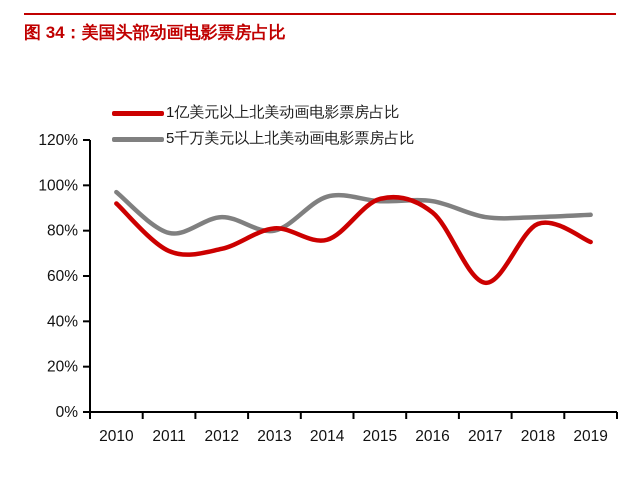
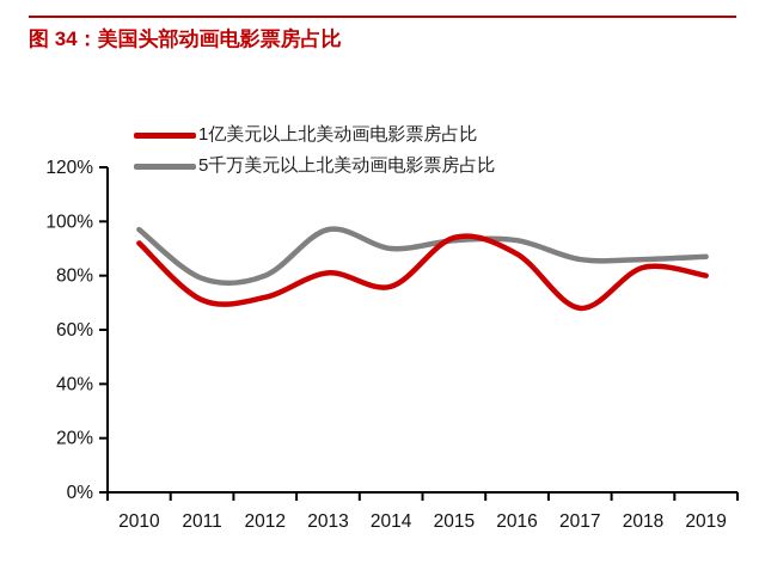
5千万美元以上北美动画电影票房占比/2012: 86% -> 80%
5千万美元以上北美动画电影票房占比/2013: 80% -> 97%
5千万美元以上北美动画电影票房占比/2014: 95% -> 90%
1亿美元以上北美动画电影票房占比/2017: 57% -> 68%
1亿美元以上北美动画电影票房占比/2019: 75% -> 80%
